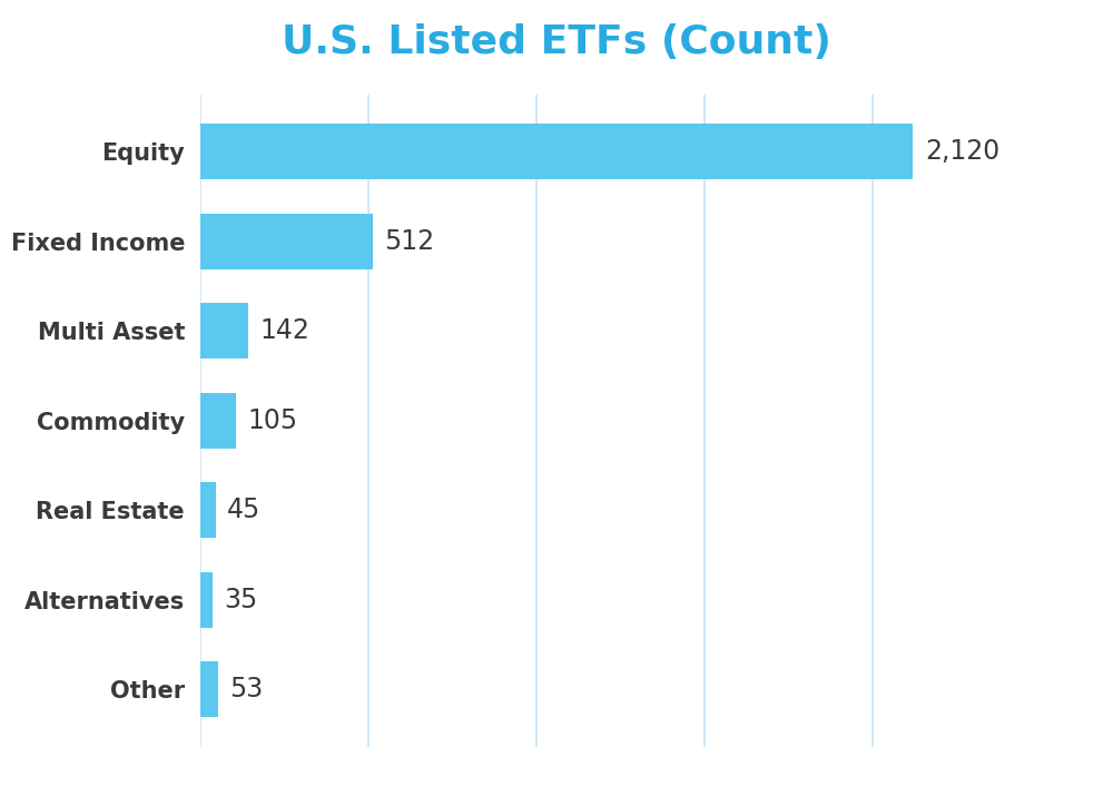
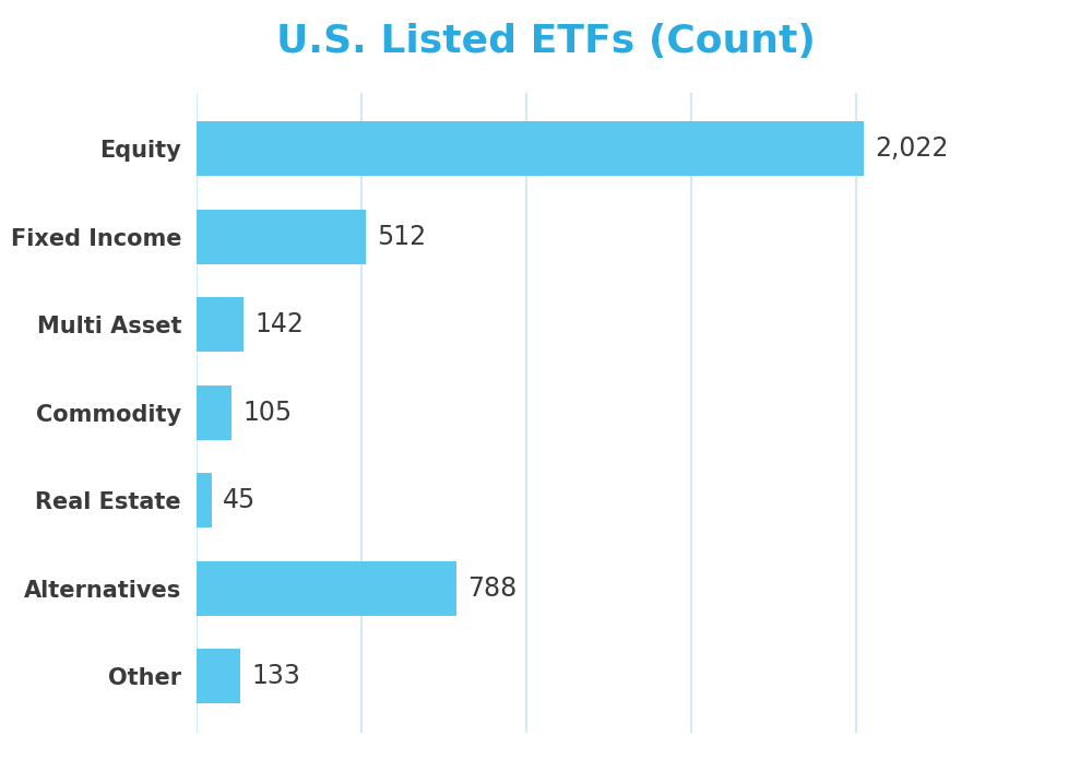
Equity: 2,120 -> 2,022
Alternatives: 35 -> 788
Other: 53 -> 133
